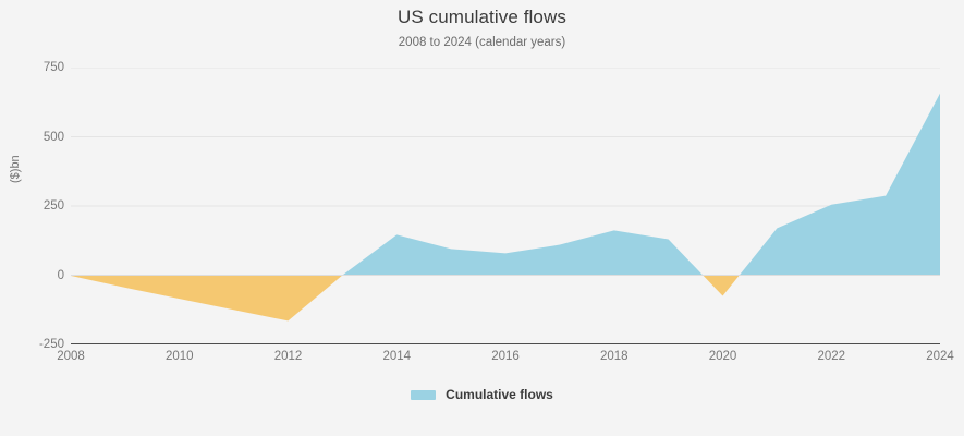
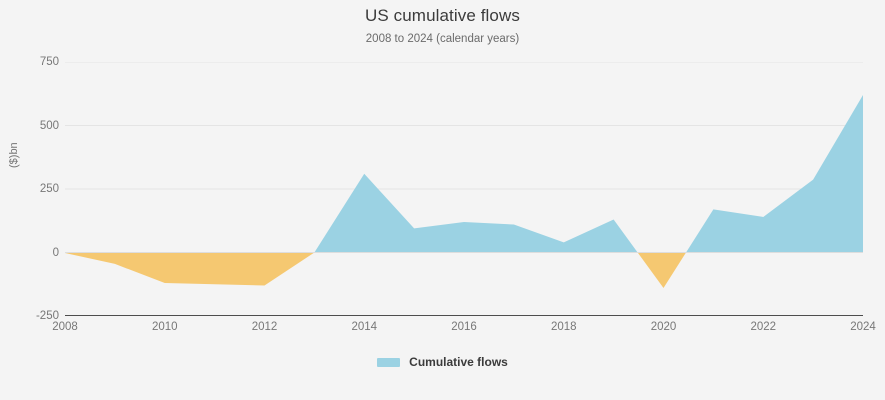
2010: -80 -> -120
2012: -160 -> -130
2014: 150 -> 310
2016: 80 -> 120
2018: 160 -> 40
2020: -80 -> -140
2022: 260 -> 140
2024: 660 -> 620
